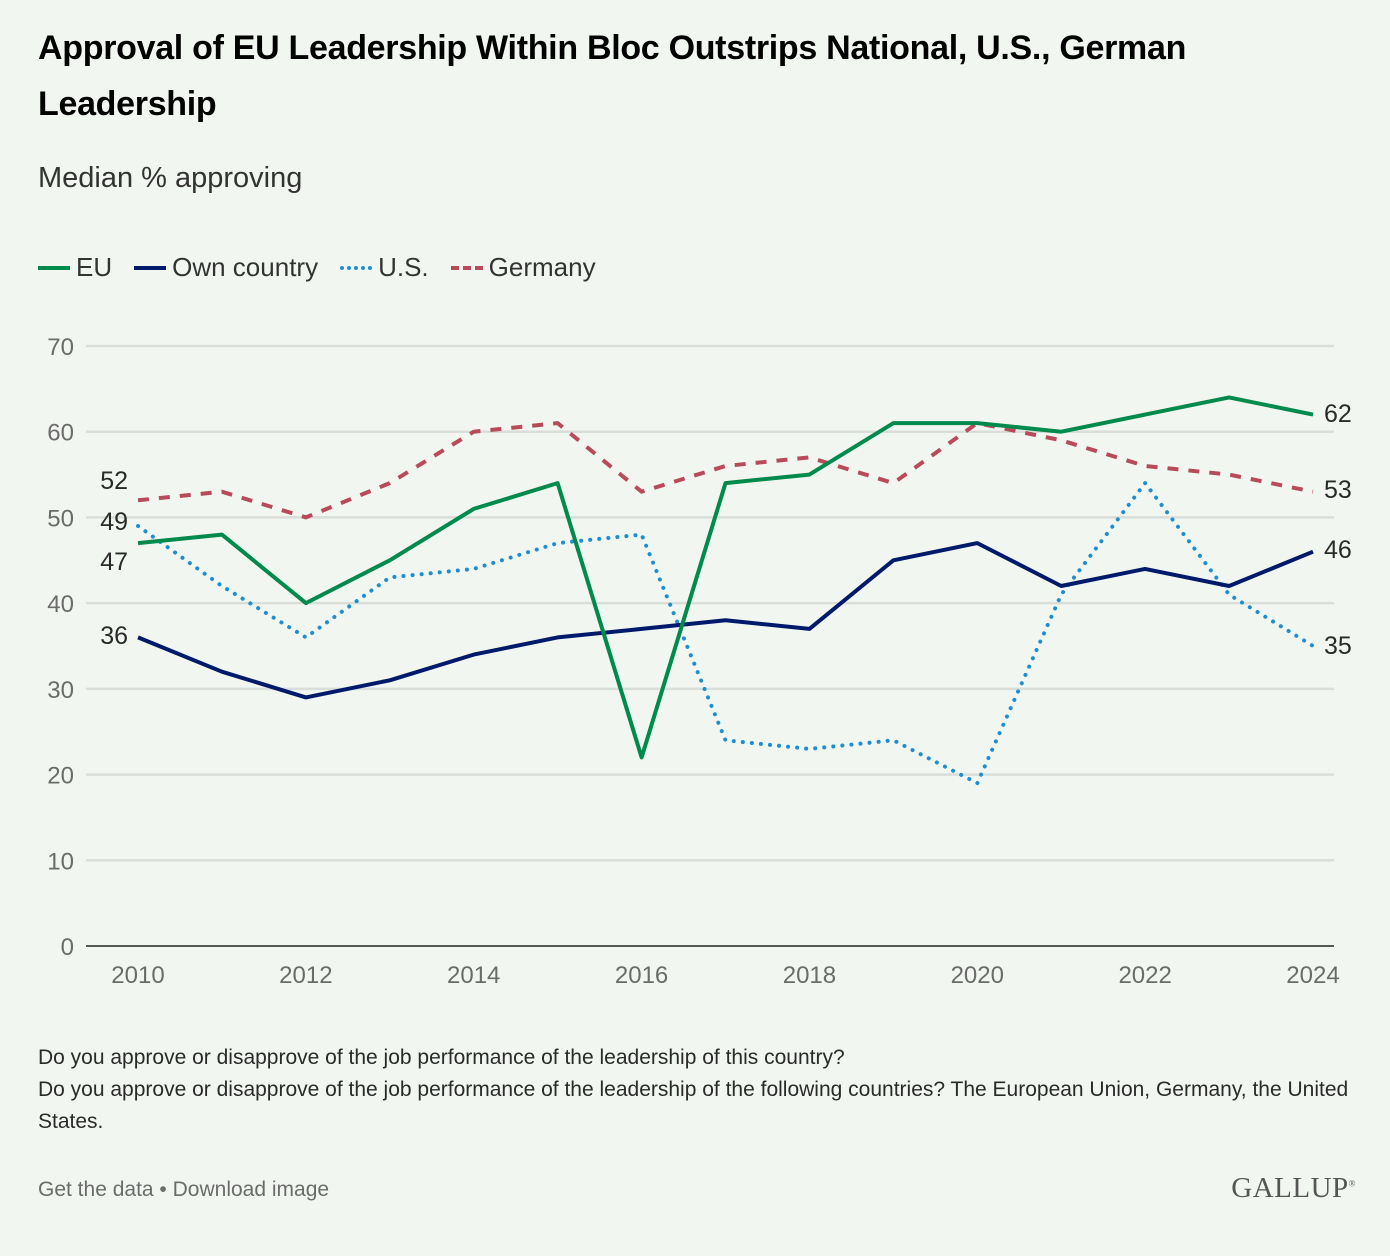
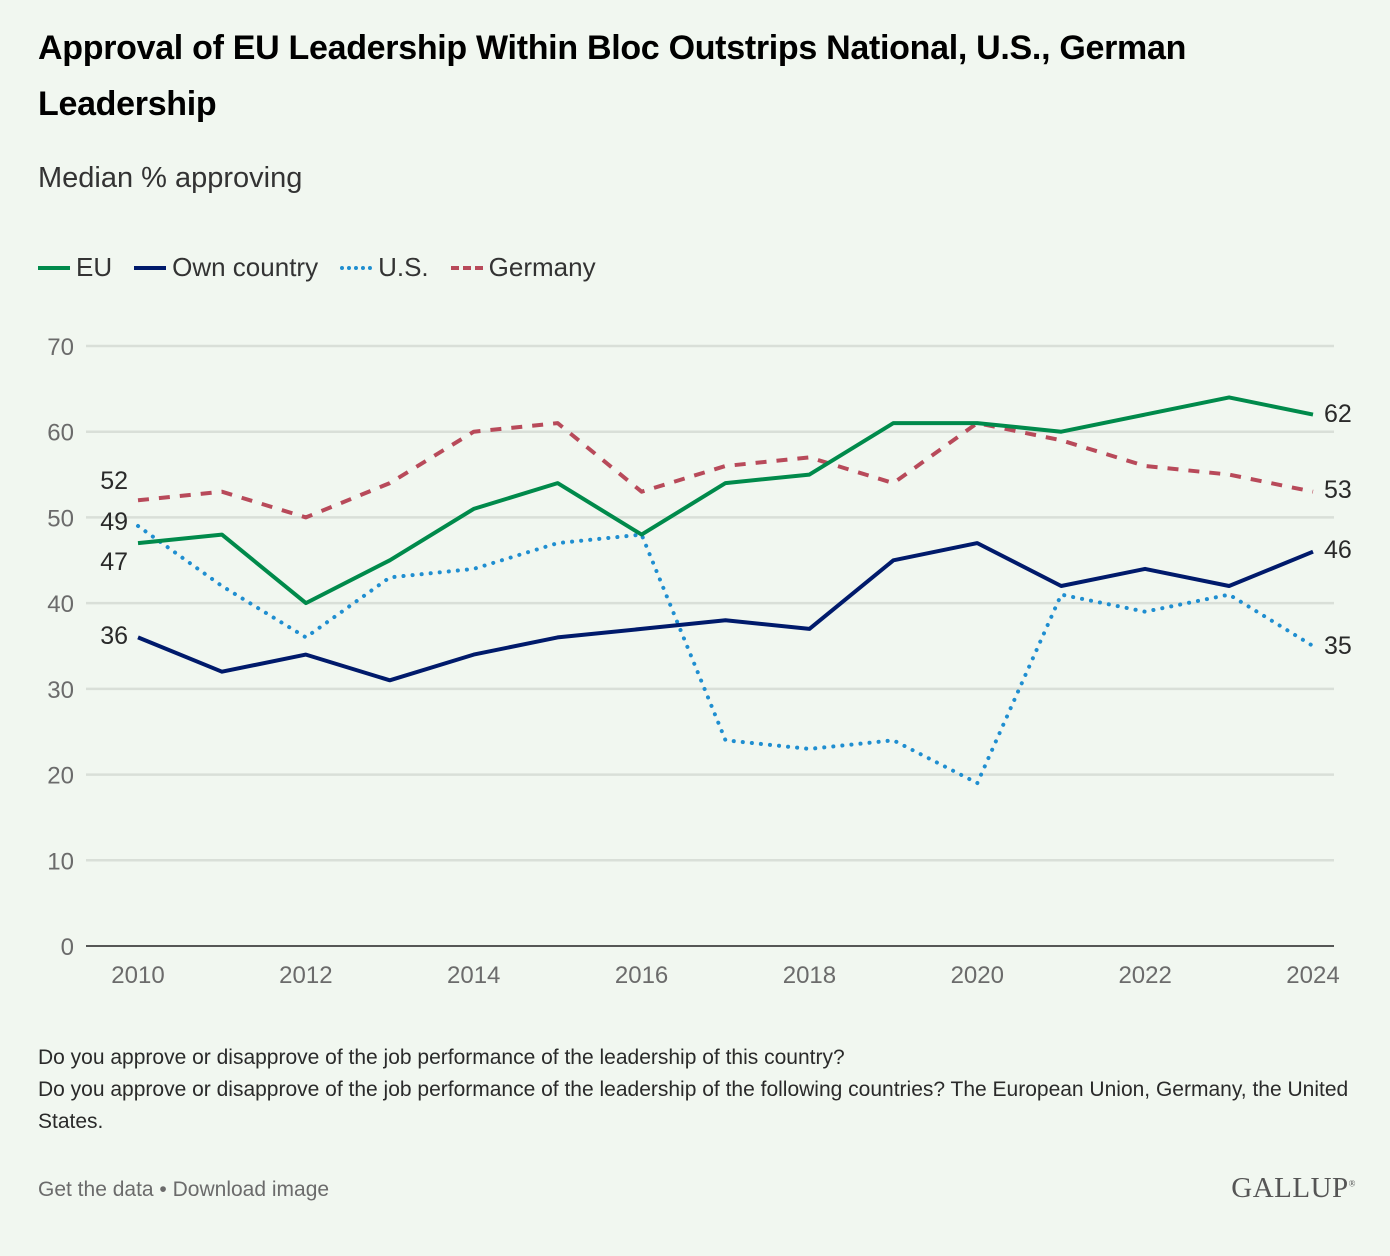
Own country/2012: 29 -> 34
EU/2016: 22 -> 48
U.S./2022: 54 -> 39
